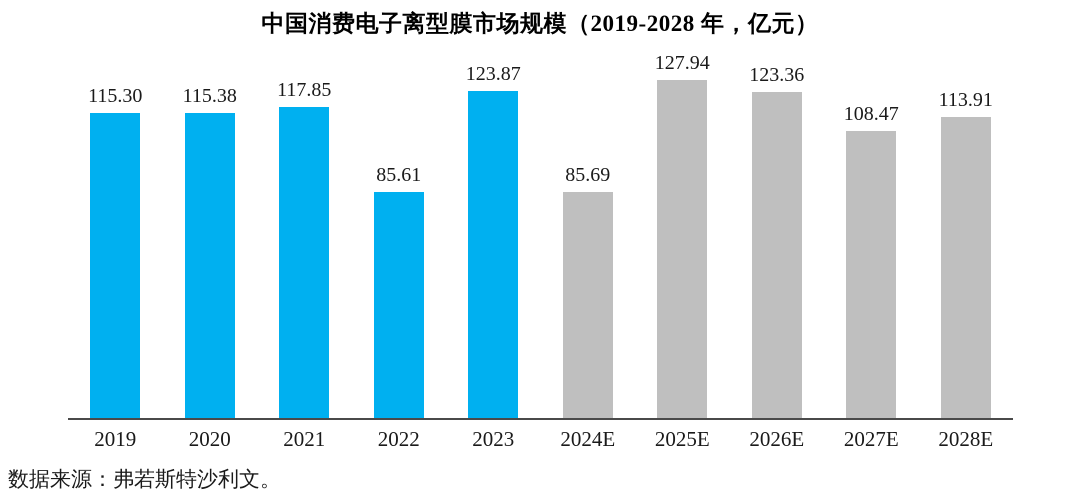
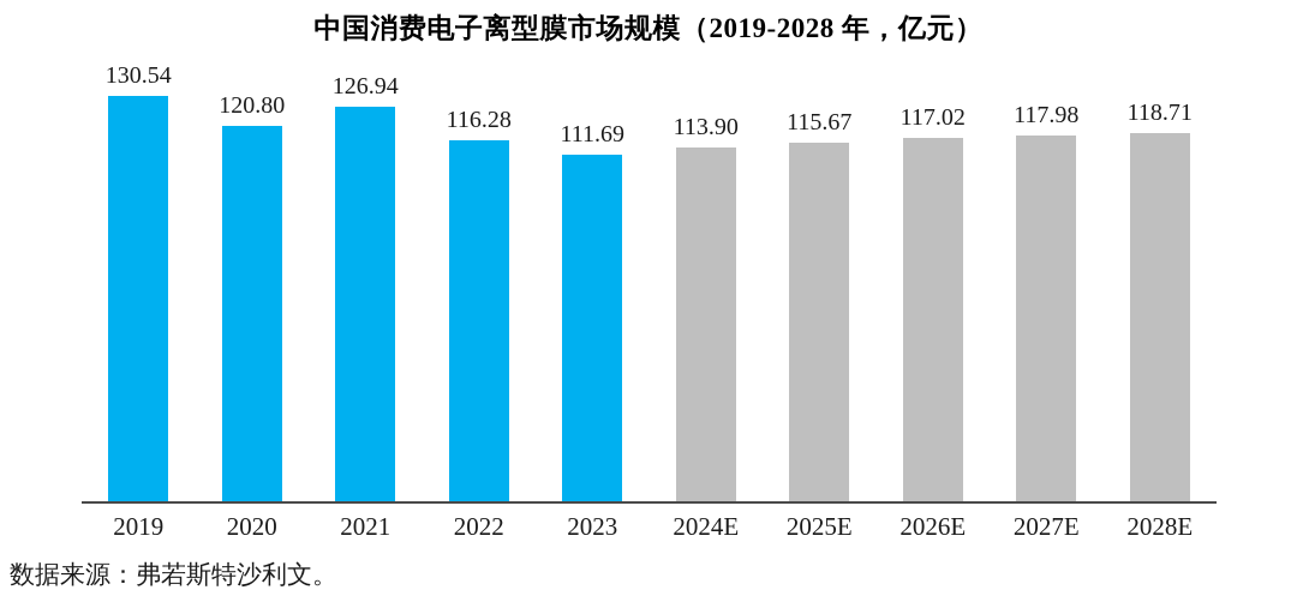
2019: 115.30 -> 130.54
2020: 115.38 -> 120.80
2021: 117.85 -> 126.94
2022: 85.61 -> 116.28
2023: 123.87 -> 111.69
2024E: 85.69 -> 113.90
2025E: 127.94 -> 115.67
2026E: 123.36 -> 117.02
2027E: 108.47 -> 117.98
2028E: 113.91 -> 118.71
